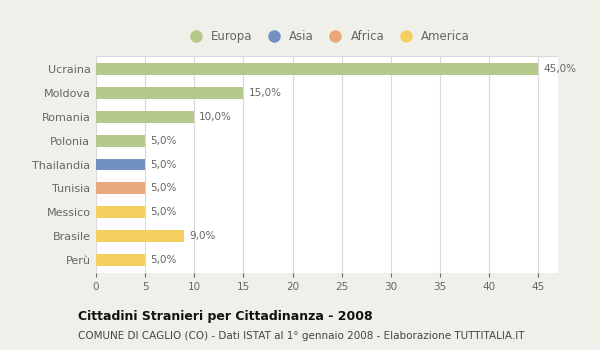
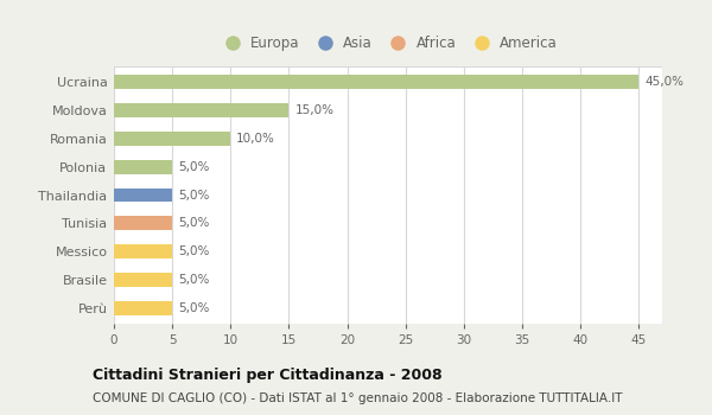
Brasile: 9,0% -> 5,0%
